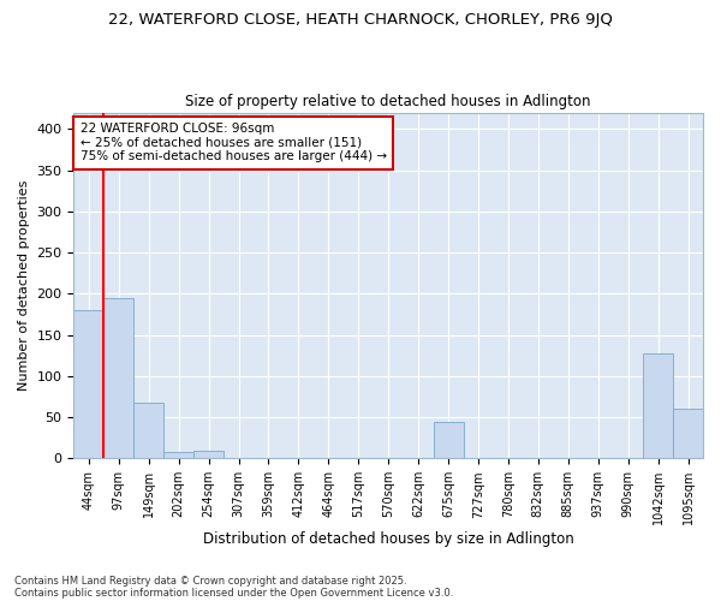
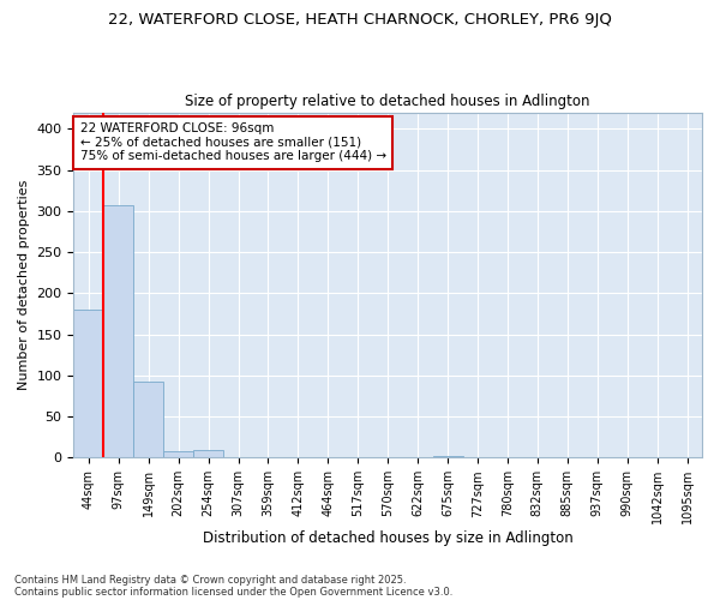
97sqm: 194 -> 307
149sqm: 68 -> 93
675sqm: 44 -> 2
1042sqm: 128 -> 1
1095sqm: 60 -> 1
